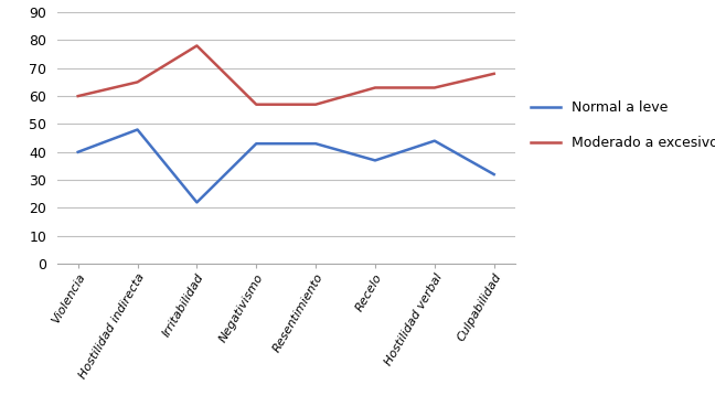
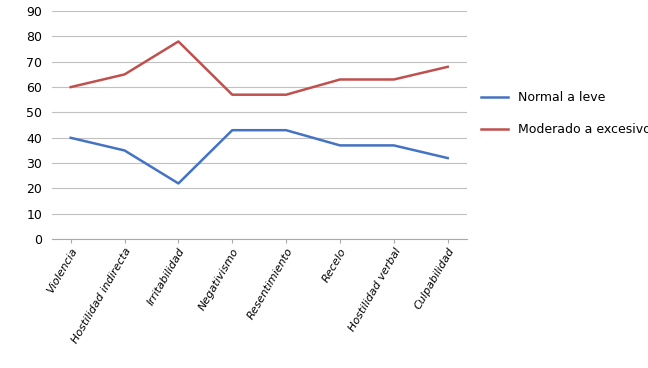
Normal a leve/Hostilidad indirecta: 48 -> 35
Normal a leve/Hostilidad verbal: 44 -> 37
